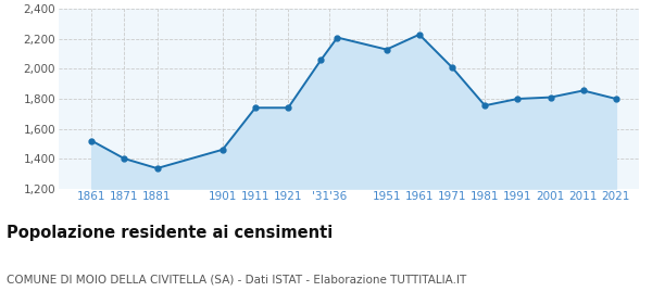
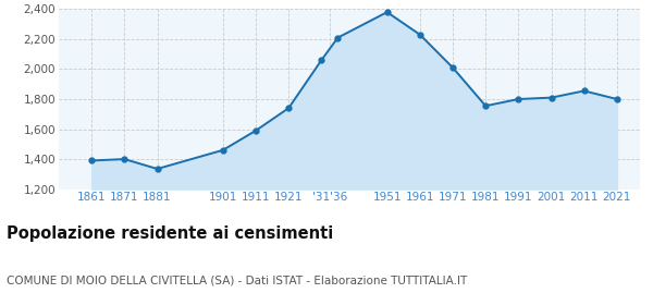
1861: 1,520 -> 1,390
1911: 1,740 -> 1,590
1951: 2,130 -> 2,380
